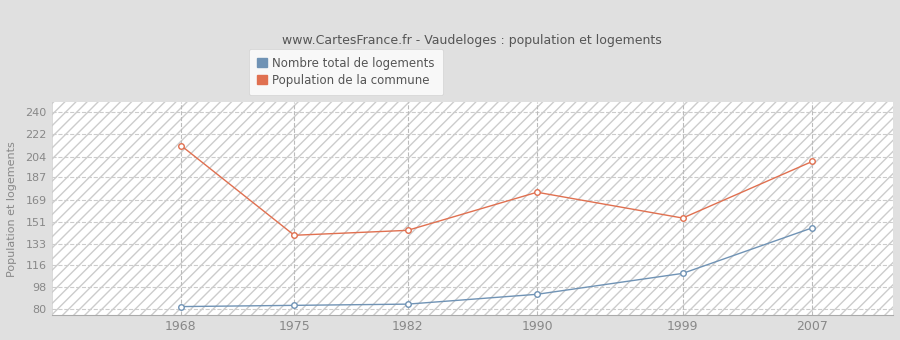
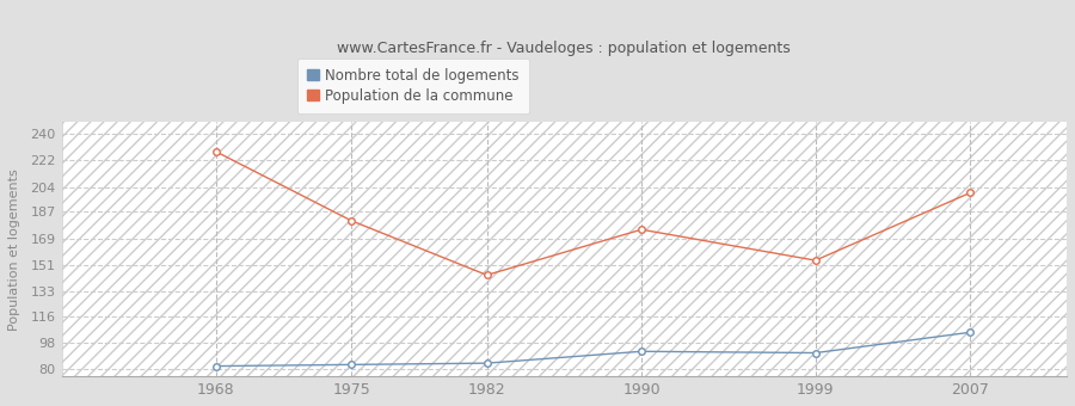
Population de la commune/1968: 213 -> 228
Population de la commune/1975: 140 -> 181
Nombre total de logements/1999: 109 -> 91
Nombre total de logements/2007: 146 -> 105
